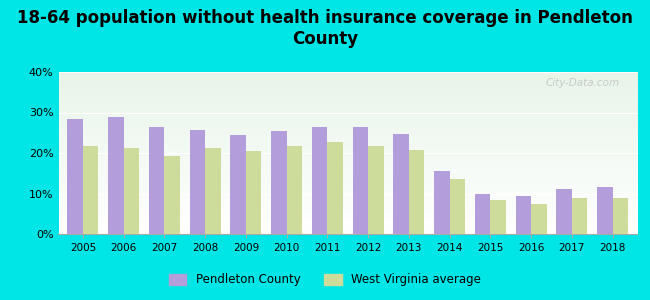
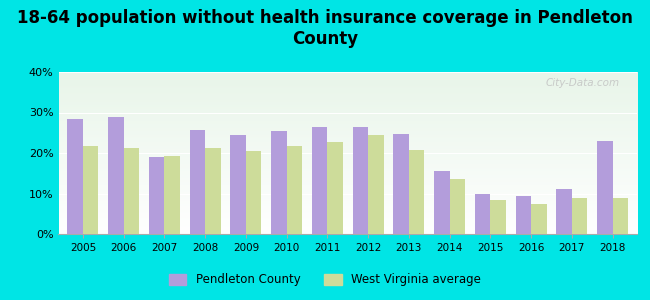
Pendleton County/2007: 26.5% -> 19.0%
West Virginia average/2012: 21.8% -> 24.5%
Pendleton County/2018: 11.5% -> 23.0%
